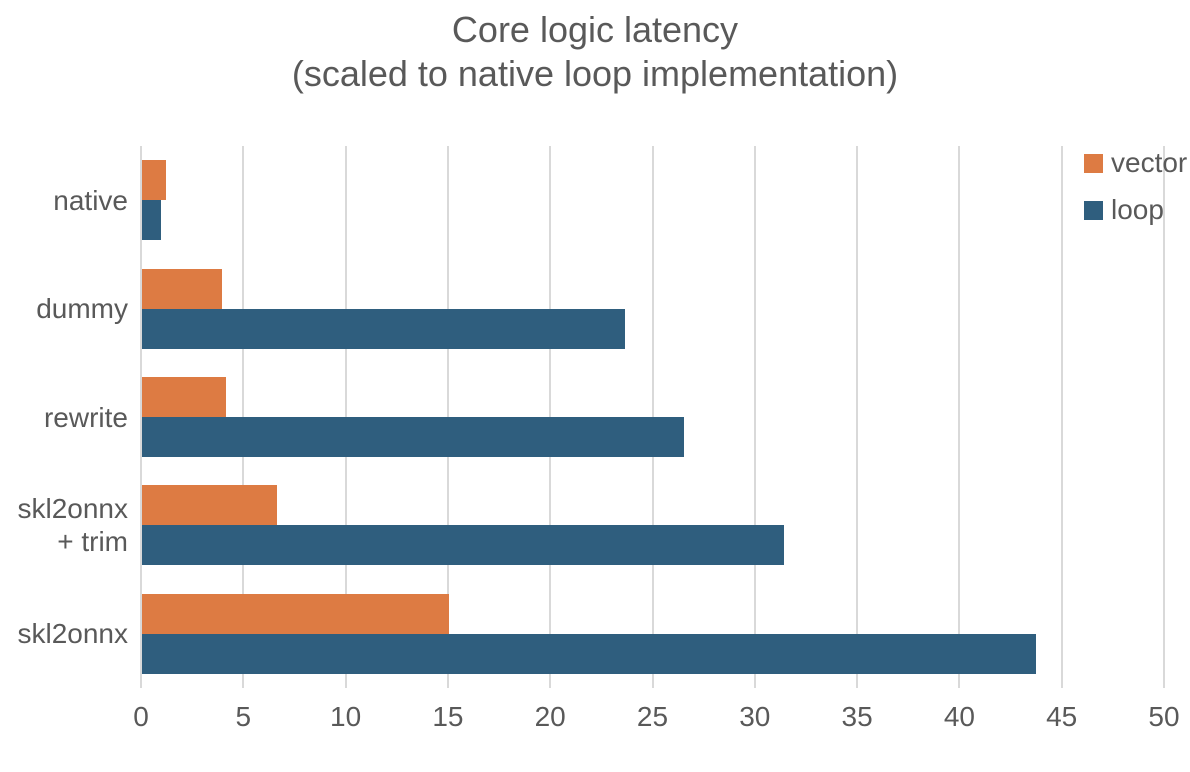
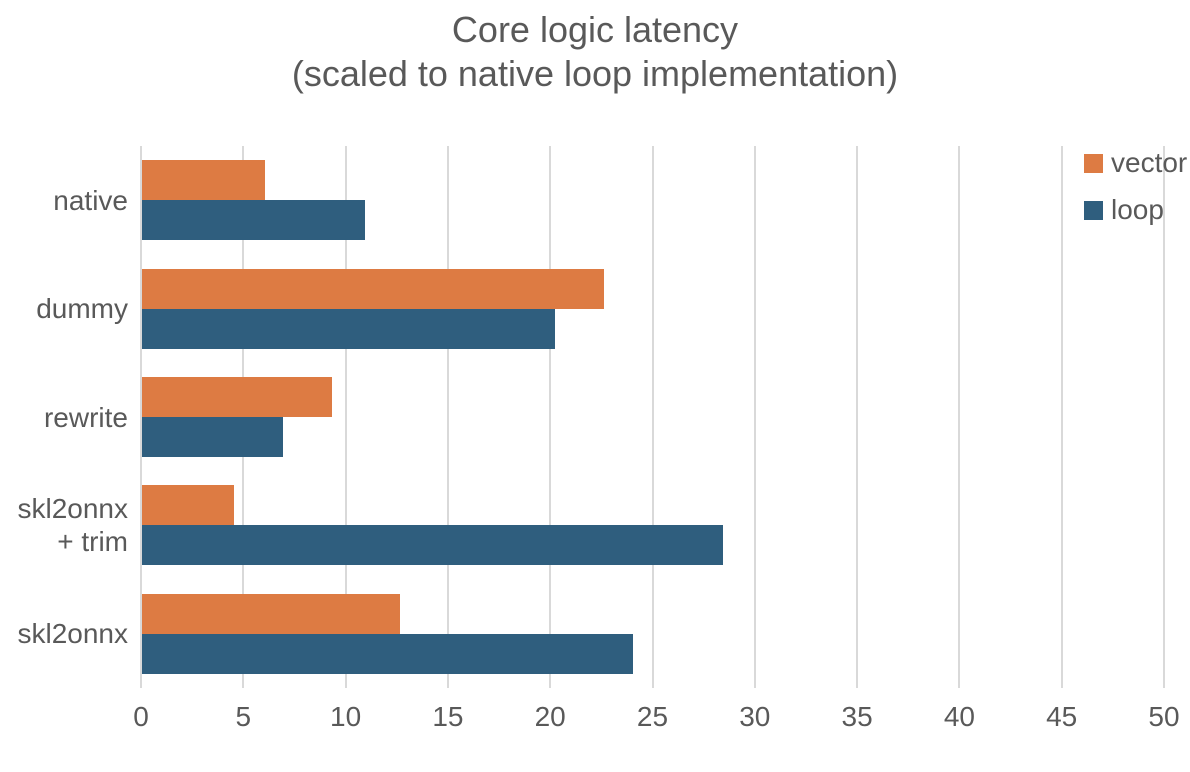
vector/native: 1.2 -> 6.1
loop/native: 1.1 -> 11.0
vector/dummy: 4.0 -> 22.7
loop/dummy: 23.7 -> 20.3
vector/rewrite: 4.2 -> 9.4
loop/rewrite: 26.6 -> 7.0
vector/skl2onnx + trim: 6.7 -> 4.6
loop/skl2onnx + trim: 31.5 -> 28.5
vector/skl2onnx: 15.1 -> 12.7
loop/skl2onnx: 43.8 -> 24.1
